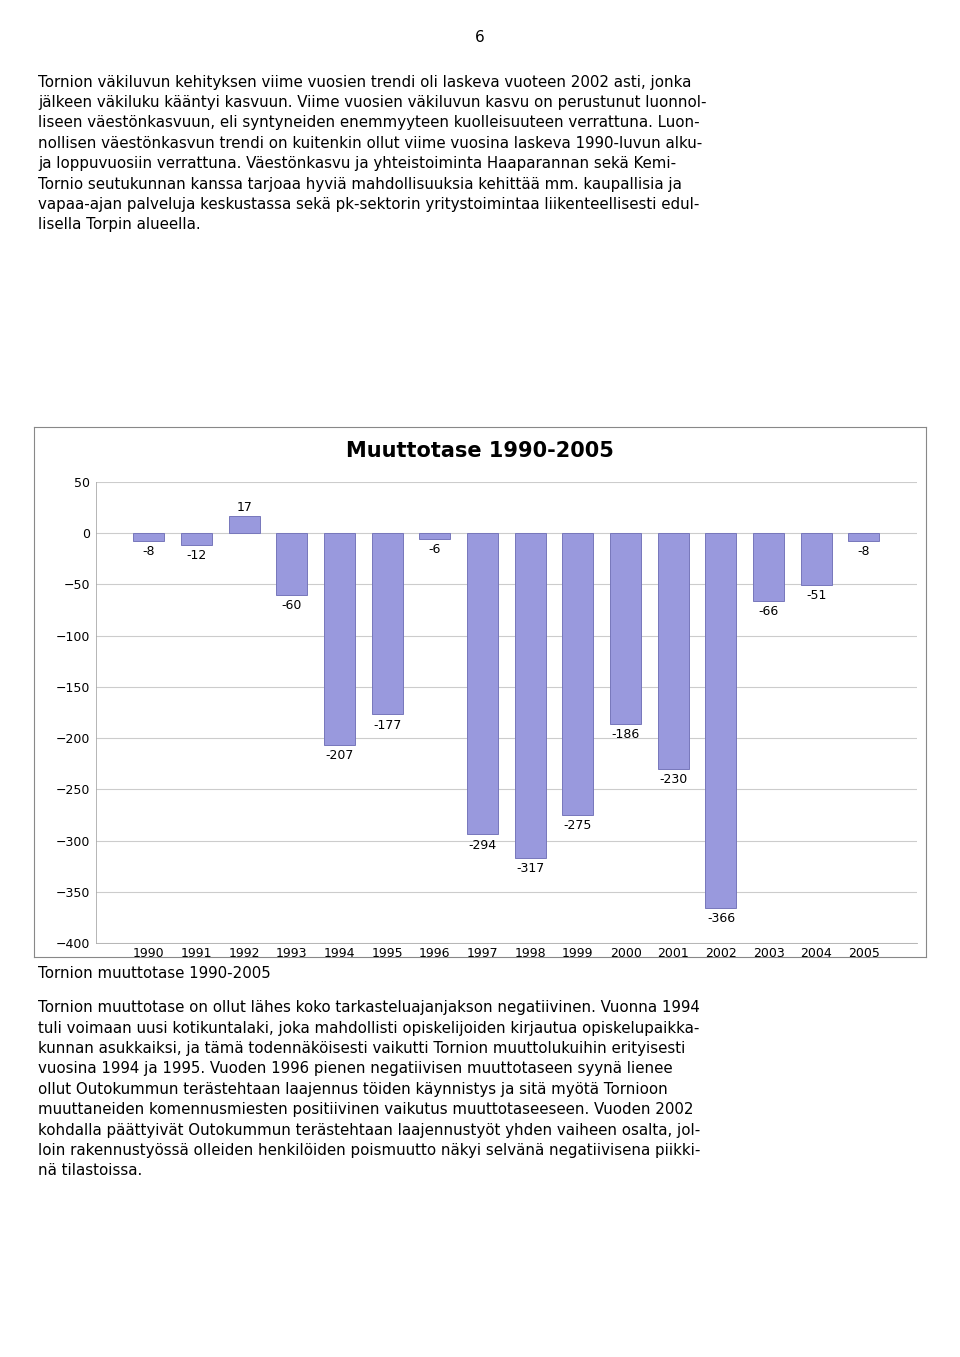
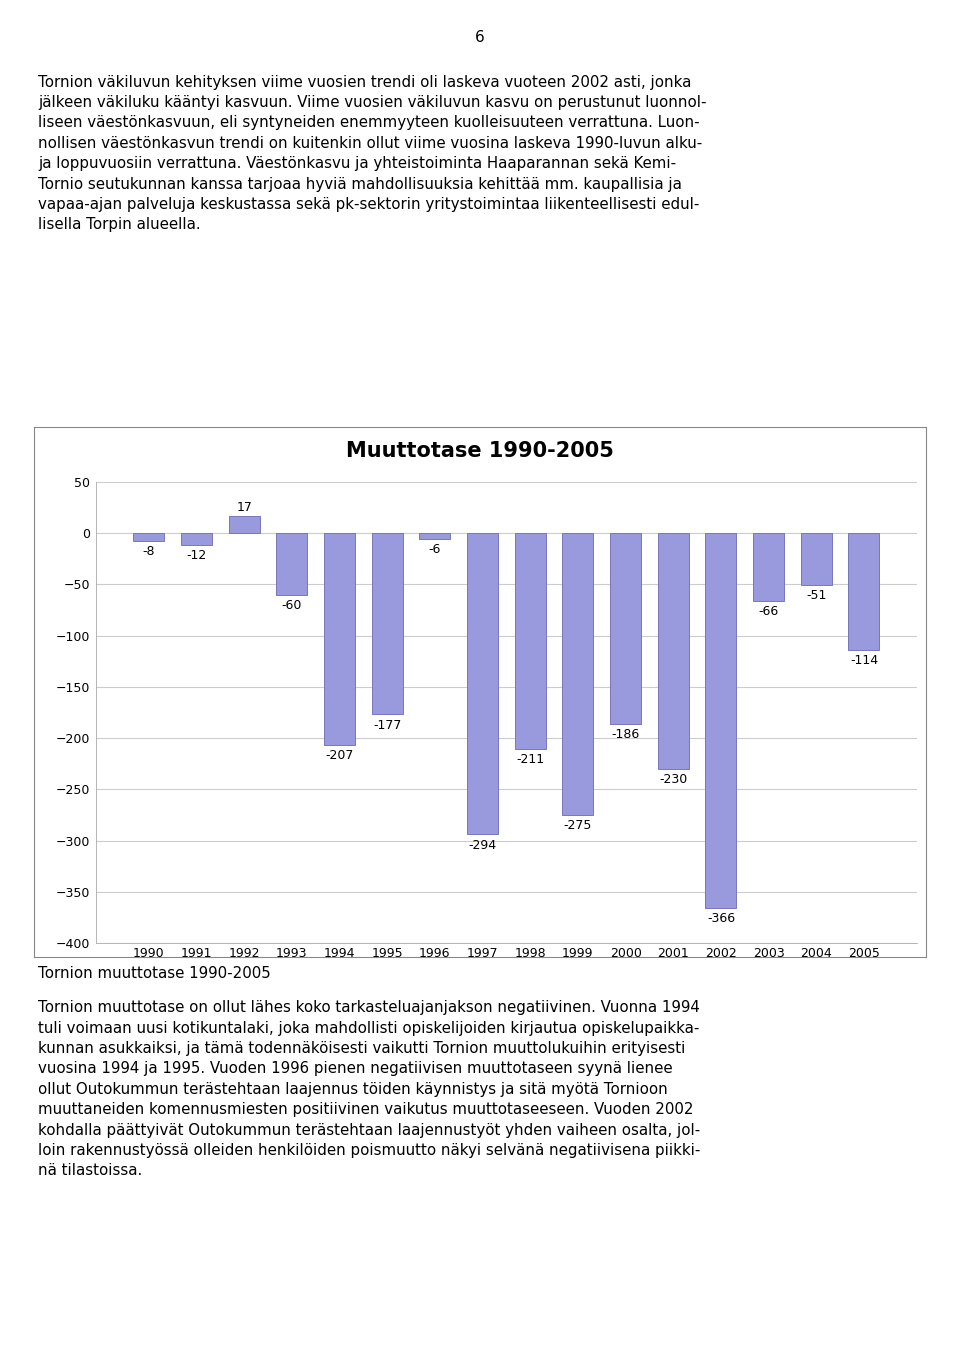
1998: -317 -> -211
2005: -8 -> -114
